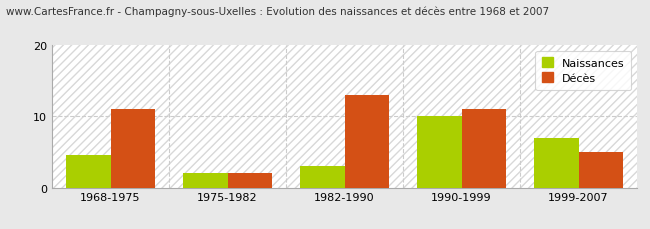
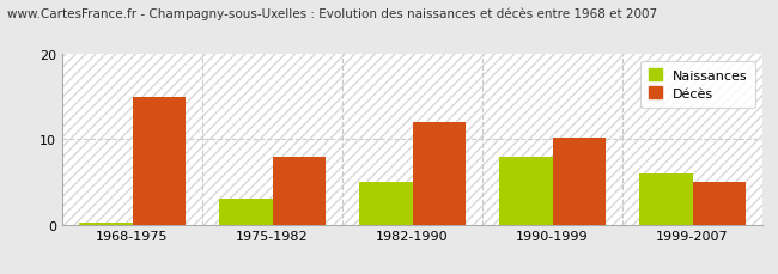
Naissances/1968-1975: 4.6 -> 0.2
Décès/1968-1975: 11.0 -> 15.0
Naissances/1975-1982: 2.0 -> 3.0
Décès/1975-1982: 2.0 -> 8.0
Naissances/1982-1990: 3.0 -> 5.0
Décès/1982-1990: 13.0 -> 12.0
Naissances/1990-1999: 10.0 -> 8.0
Décès/1990-1999: 11.0 -> 10.2
Naissances/1999-2007: 7.0 -> 6.0
